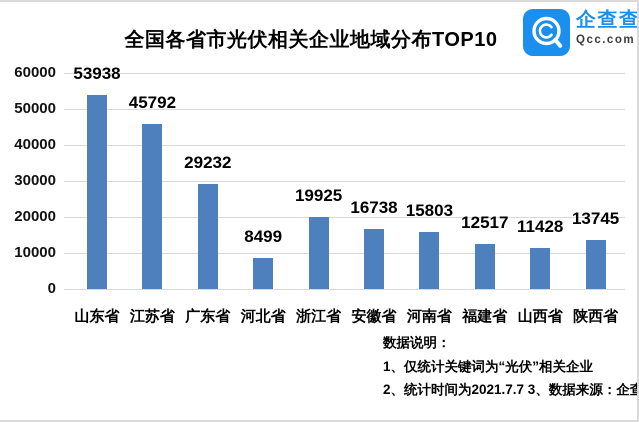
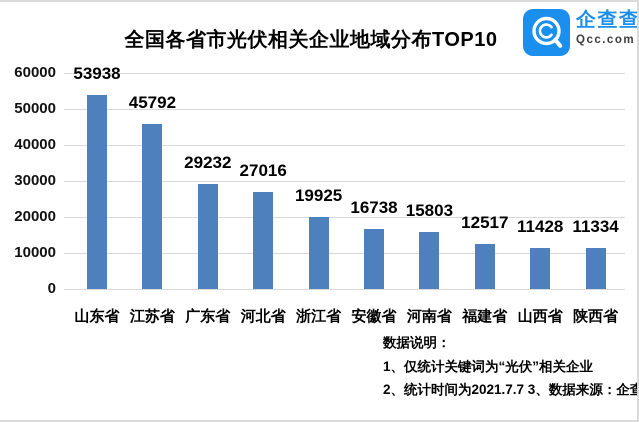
河北省: 8499 -> 27016
陕西省: 13745 -> 11334
